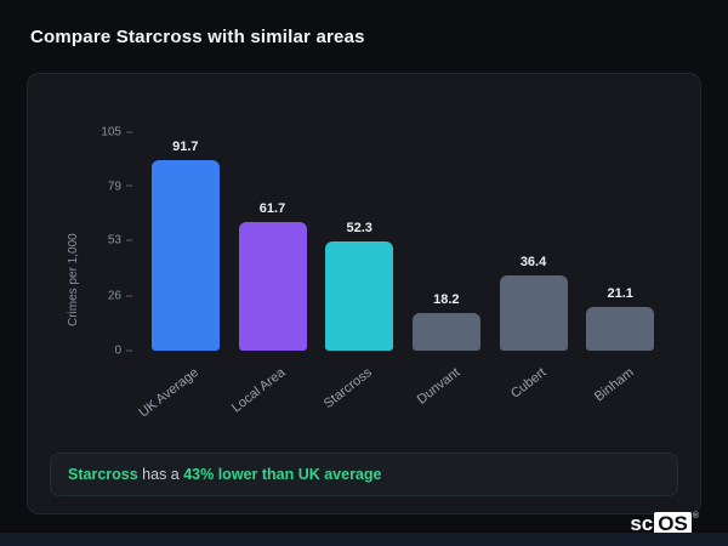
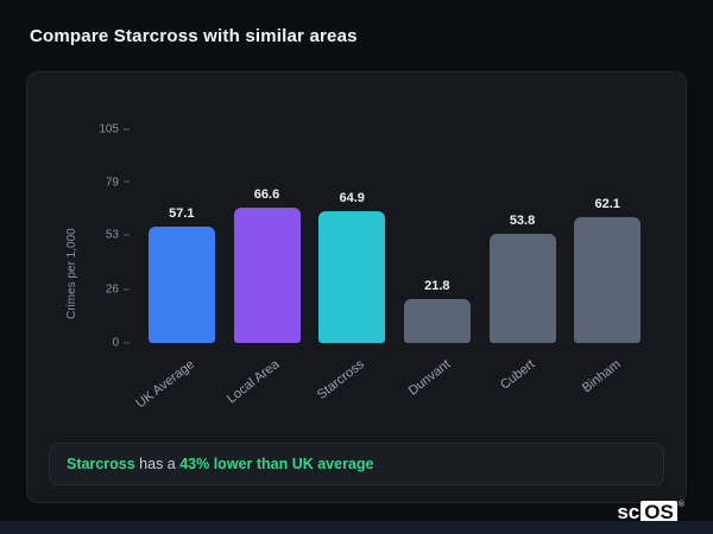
UK Average: 91.7 -> 57.1
Local Area: 61.7 -> 66.6
Starcross: 52.3 -> 64.9
Dunvant: 18.2 -> 21.8
Cubert: 36.4 -> 53.8
Binham: 21.1 -> 62.1
